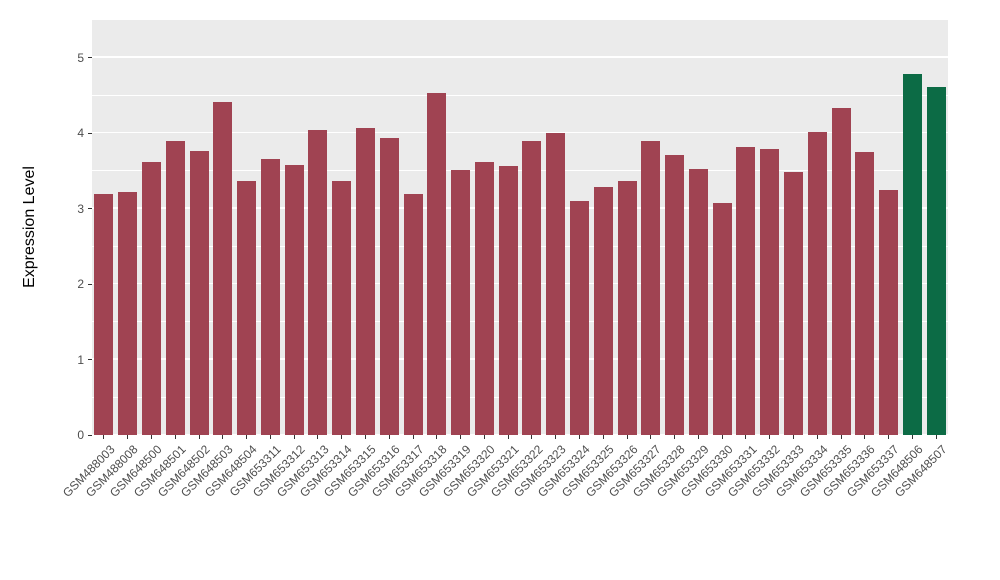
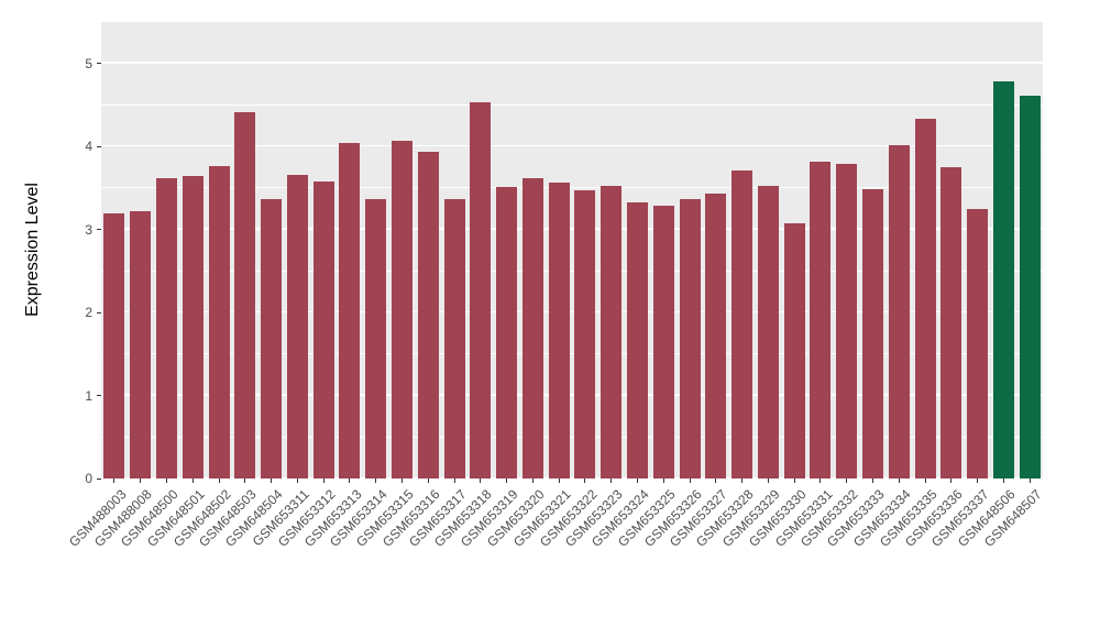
GSM648501: 3.9 -> 3.6
GSM653317: 3.2 -> 3.4
GSM653322: 3.9 -> 3.5
GSM653323: 4.0 -> 3.5
GSM653324: 3.1 -> 3.3
GSM653327: 3.9 -> 3.4
